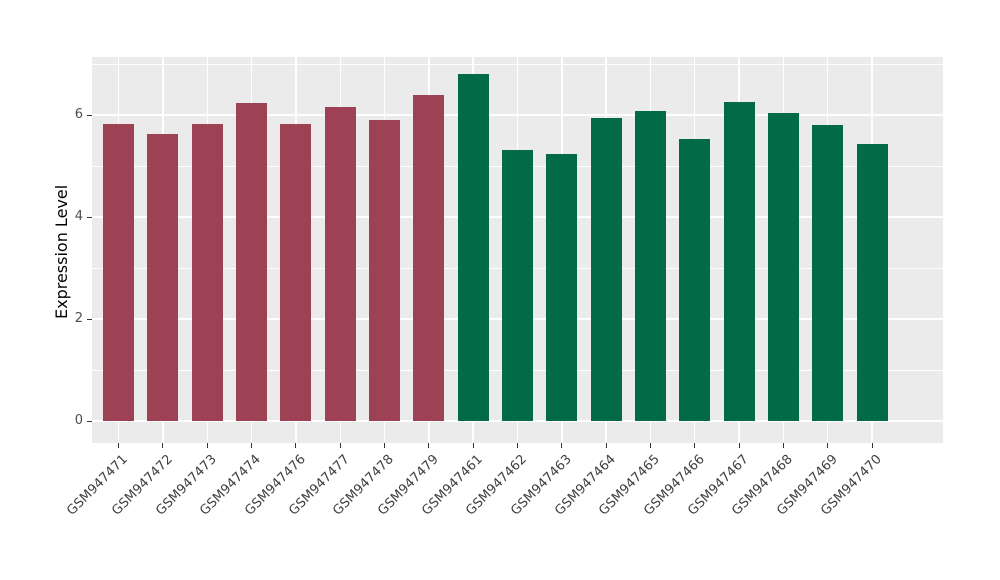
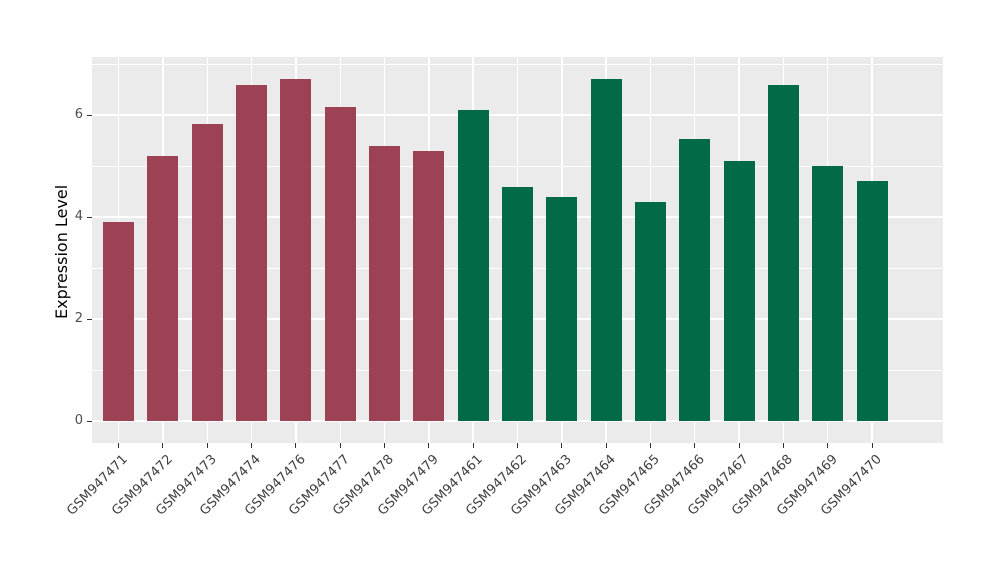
GSM947471: 5.8 -> 3.9
GSM947472: 5.6 -> 5.2
GSM947474: 6.2 -> 6.6
GSM947476: 5.8 -> 6.7
GSM947478: 5.9 -> 5.4
GSM947479: 6.4 -> 5.3
GSM947461: 6.8 -> 6.1
GSM947462: 5.3 -> 4.6
GSM947463: 5.2 -> 4.4
GSM947464: 5.9 -> 6.7
GSM947465: 6.1 -> 4.3
GSM947467: 6.3 -> 5.1
GSM947468: 6.0 -> 6.6
GSM947469: 5.8 -> 5.0
GSM947470: 5.4 -> 4.7
